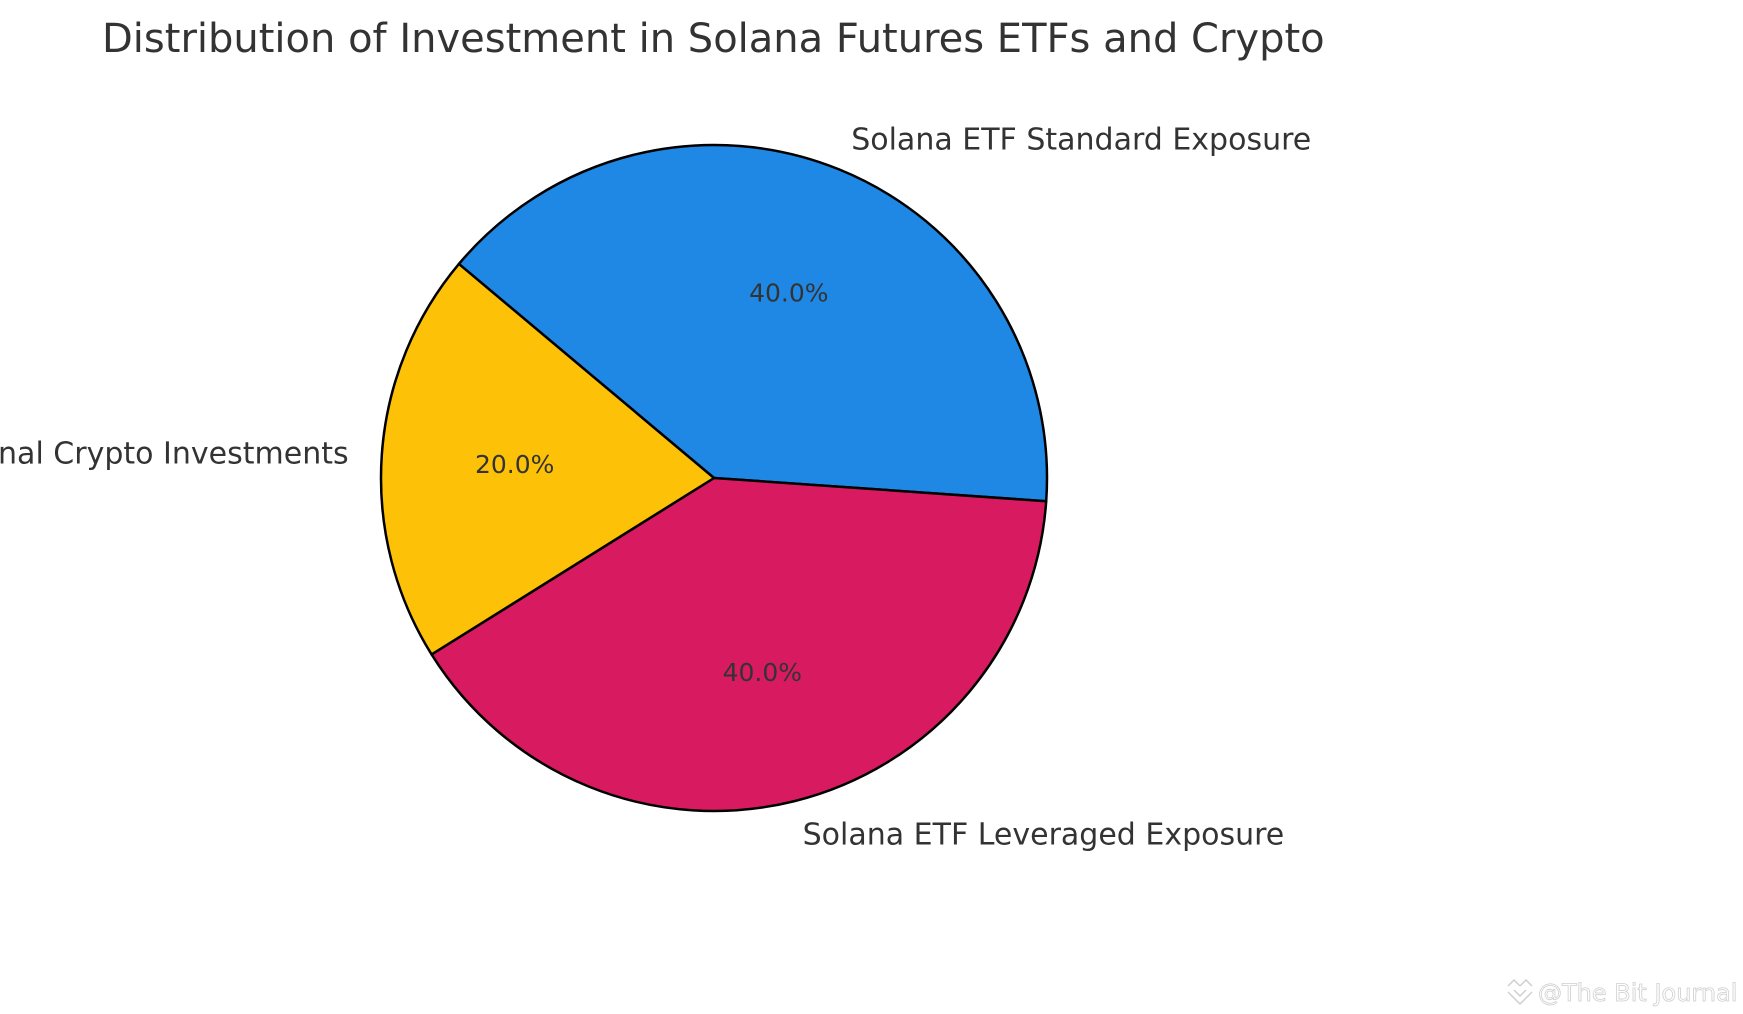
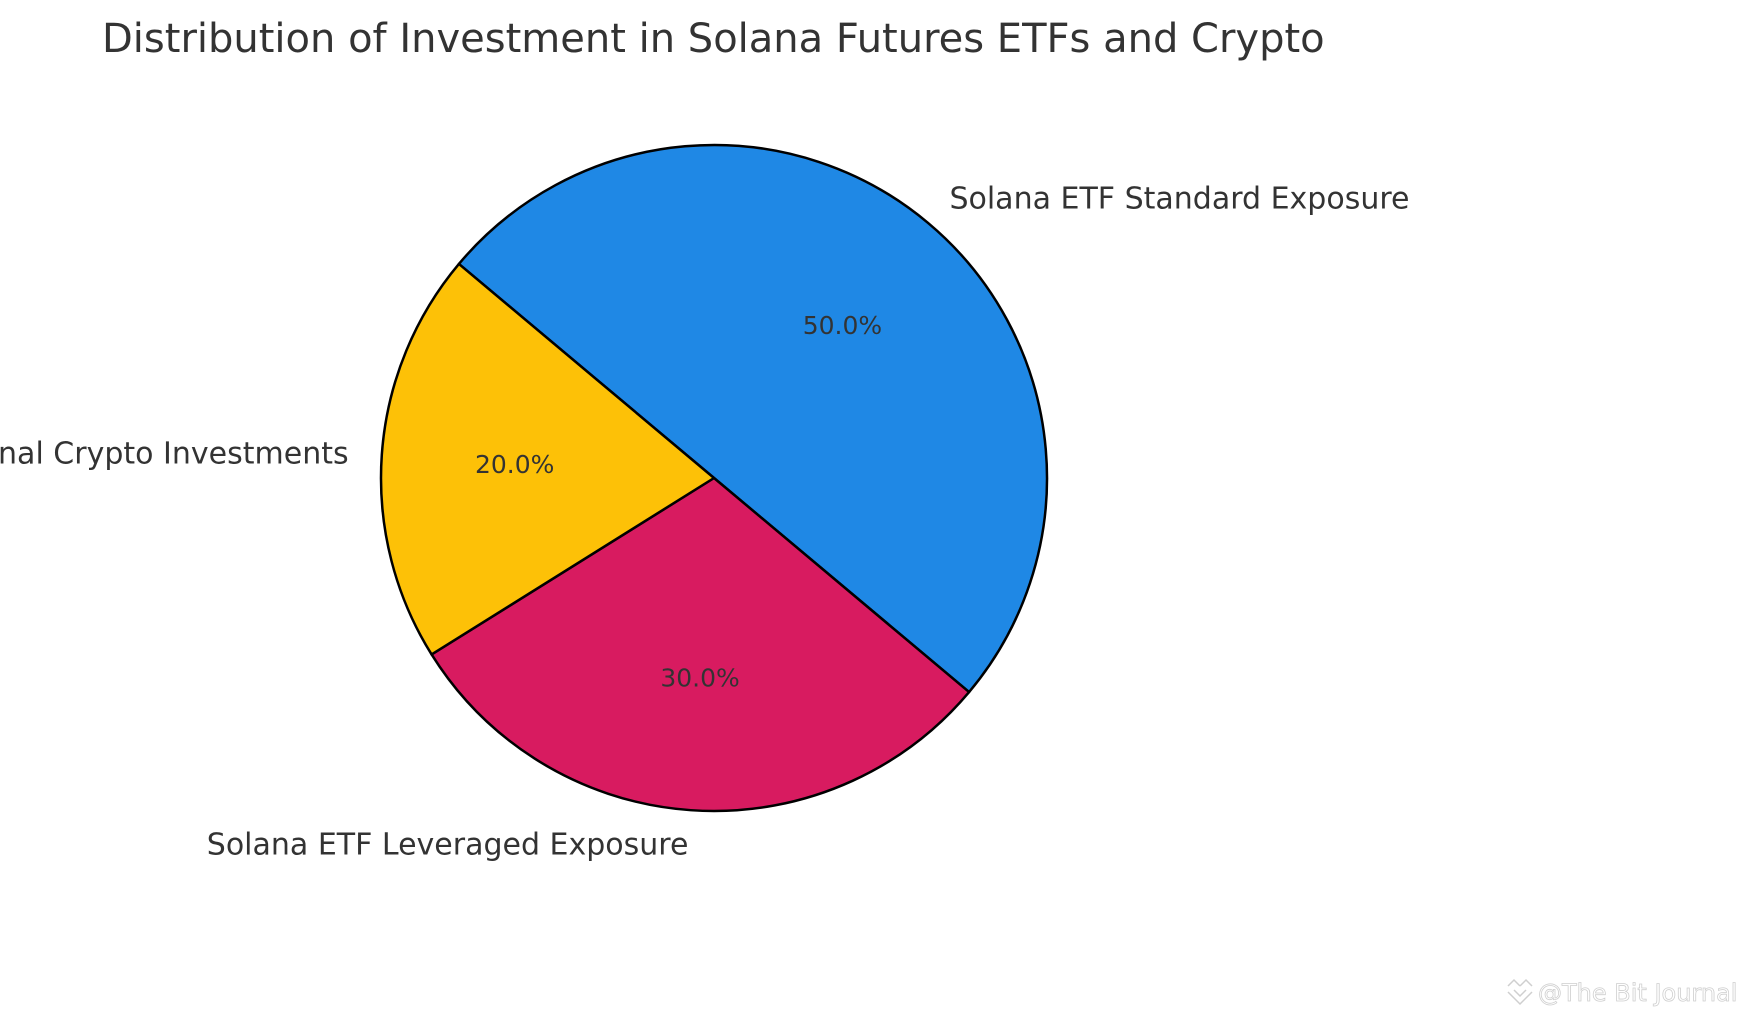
Solana ETF Standard Exposure: 40.0% -> 50.0%
Solana ETF Leveraged Exposure: 40.0% -> 30.0%
